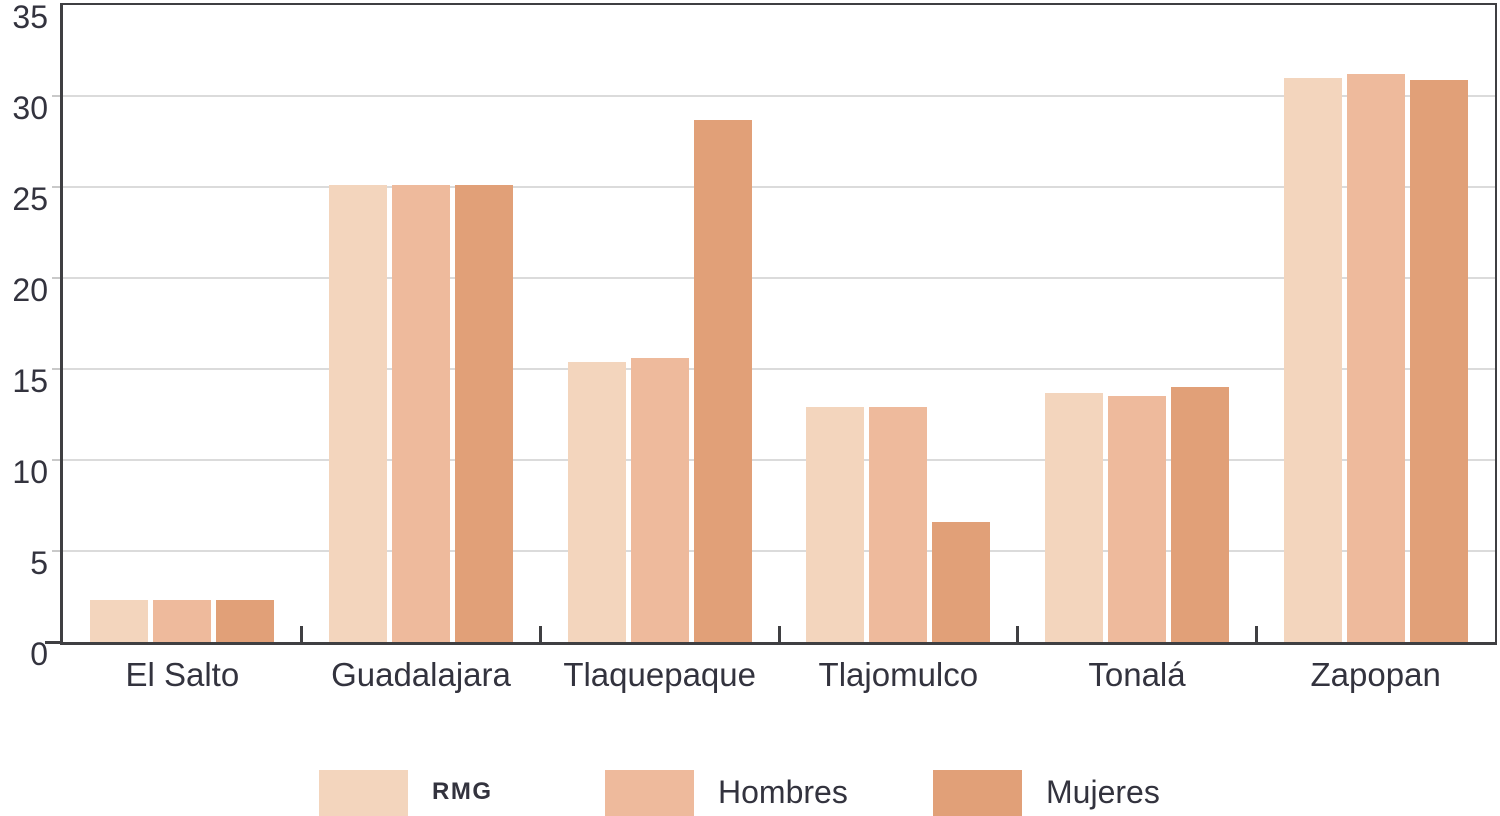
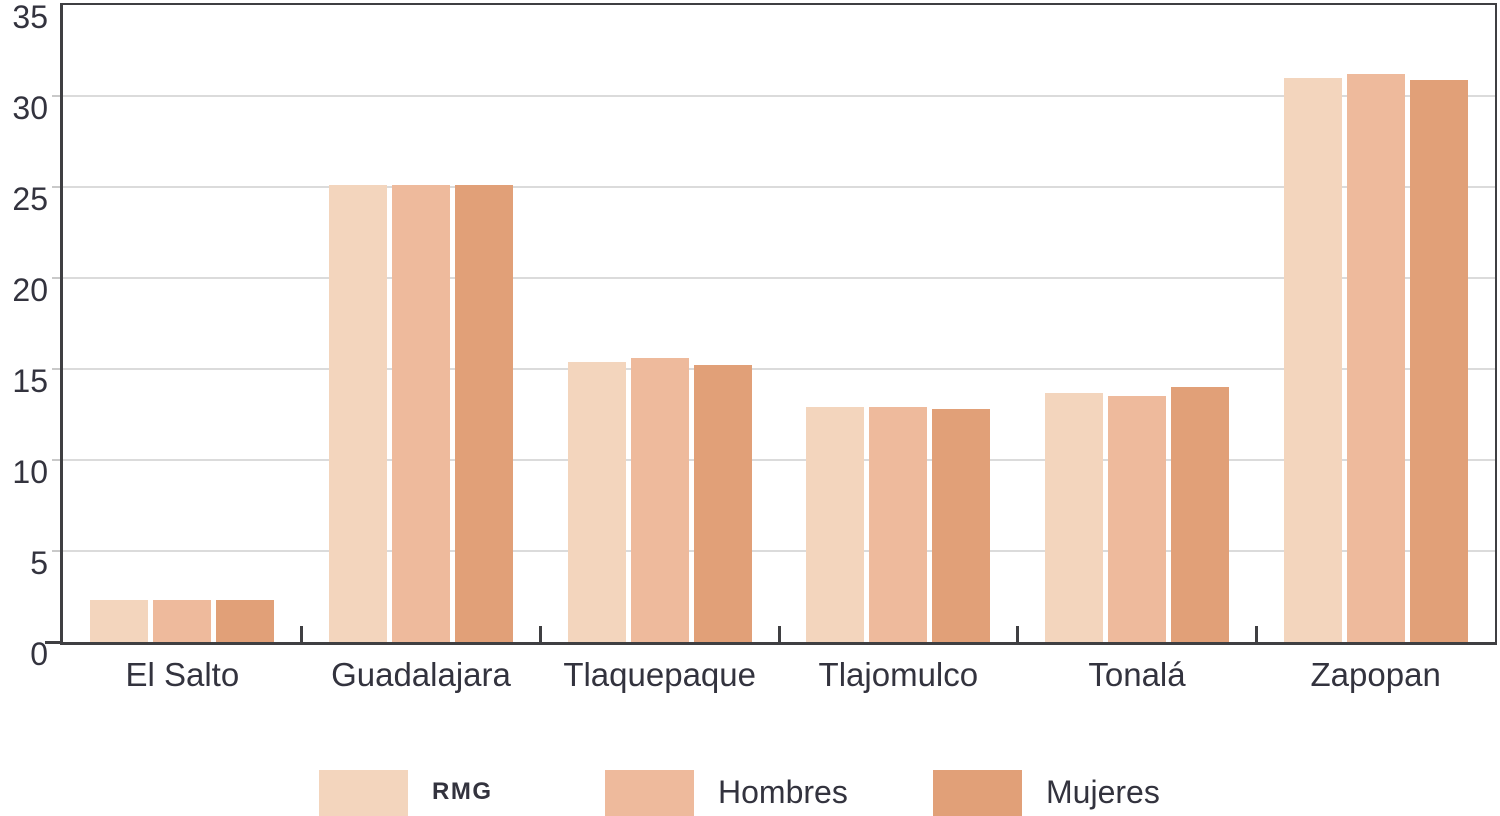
Mujeres/Tlaquepaque: 28.7 -> 15.2
Mujeres/Tlajomulco: 6.6 -> 12.8
